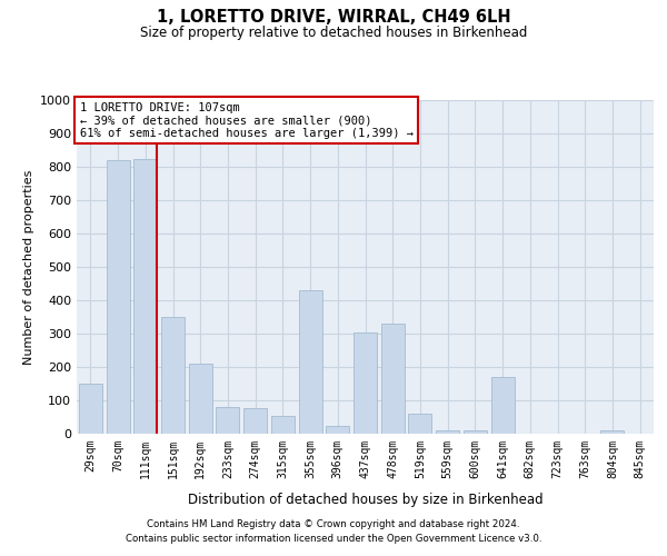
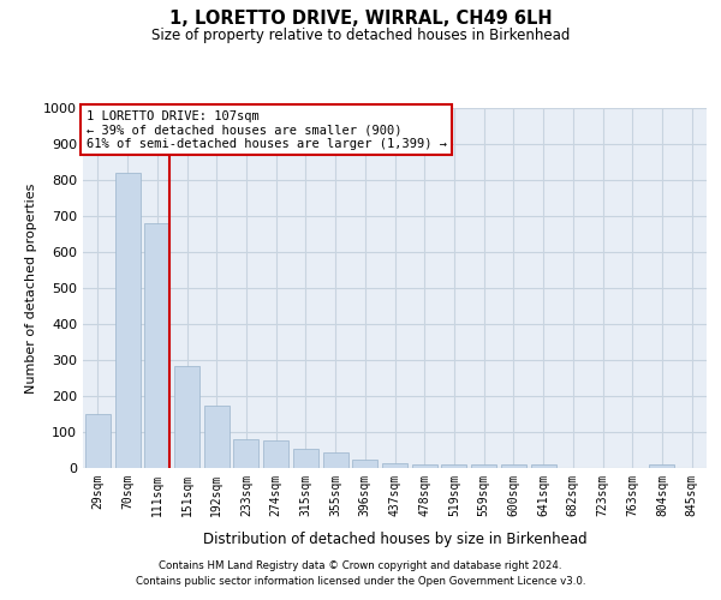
111sqm: 825 -> 680
151sqm: 350 -> 285
192sqm: 210 -> 175
355sqm: 430 -> 42
437sqm: 305 -> 15
478sqm: 330 -> 10
519sqm: 60 -> 10
641sqm: 170 -> 10
